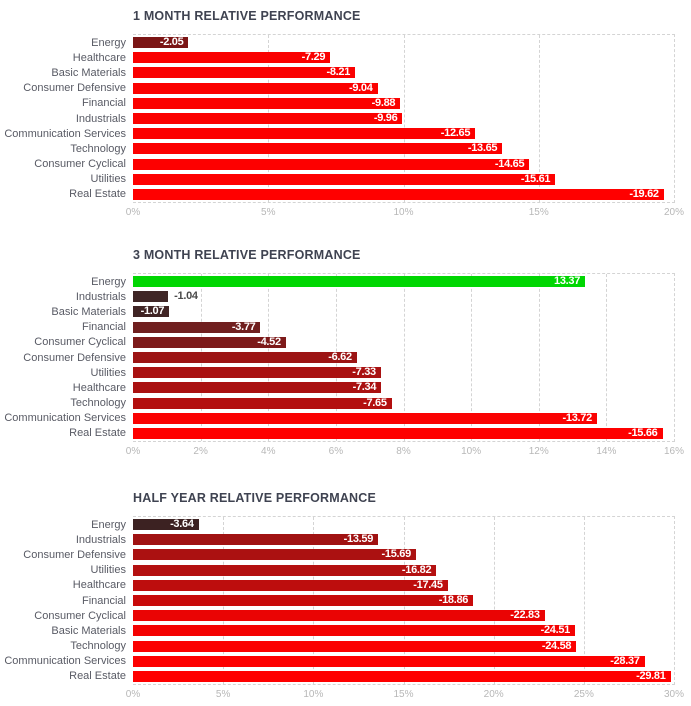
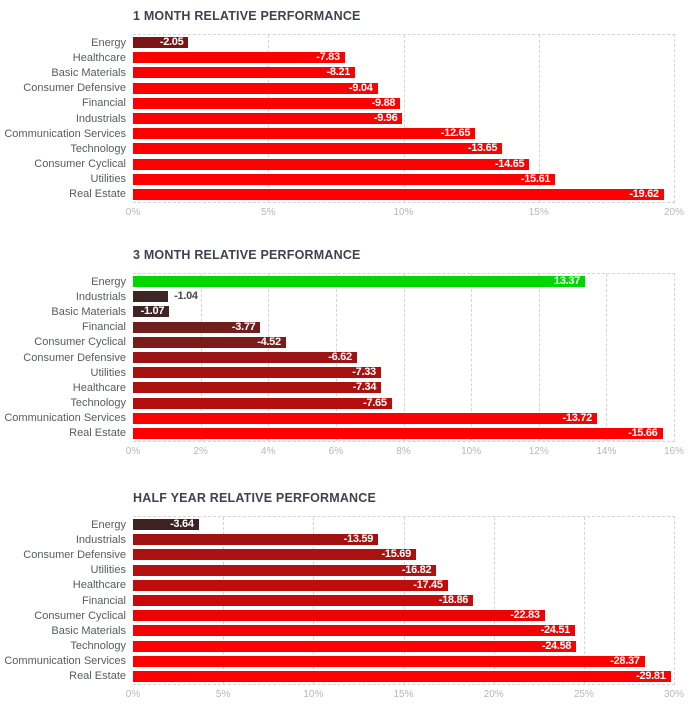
1 MONTH RELATIVE PERFORMANCE/Healthcare: -7.29 -> -7.83
